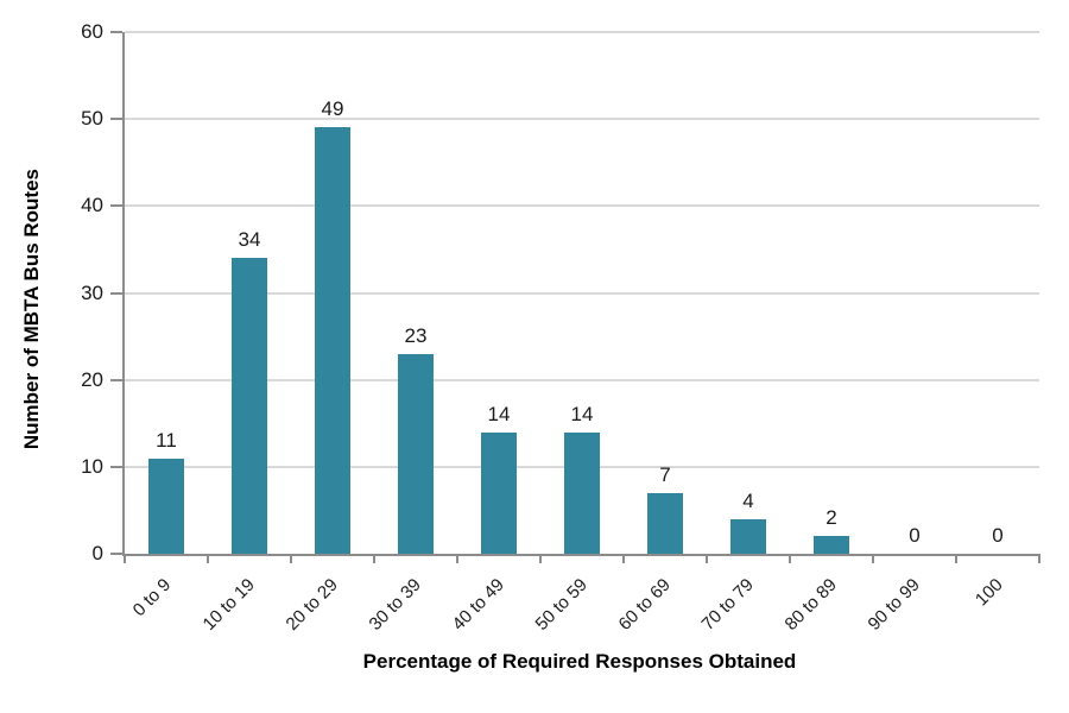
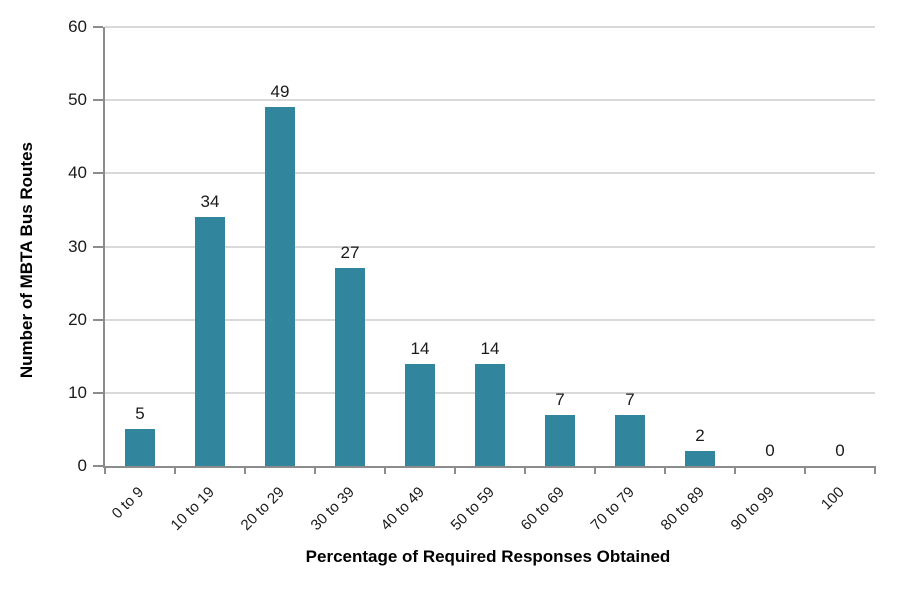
0 to 9: 11 -> 5
30 to 39: 23 -> 27
70 to 79: 4 -> 7
